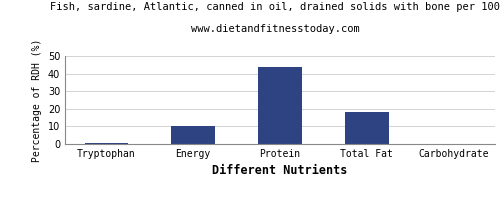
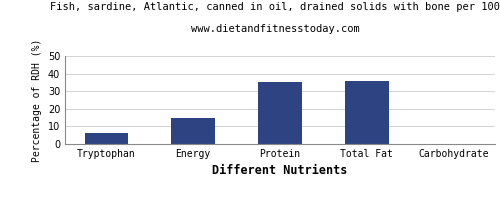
Tryptophan: 0 -> 6
Energy: 10 -> 15
Protein: 44 -> 35
Total Fat: 18 -> 36
